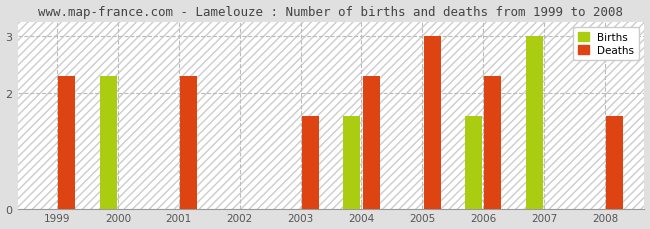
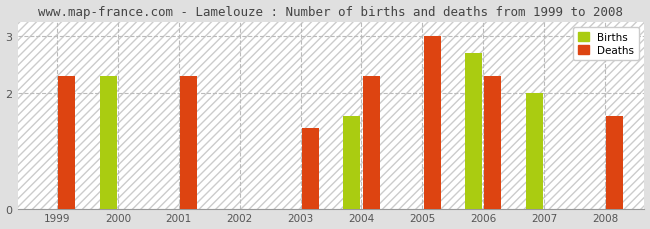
Deaths/2003: 1.6 -> 1.4
Births/2006: 1.6 -> 2.7
Births/2007: 3.0 -> 2.0
